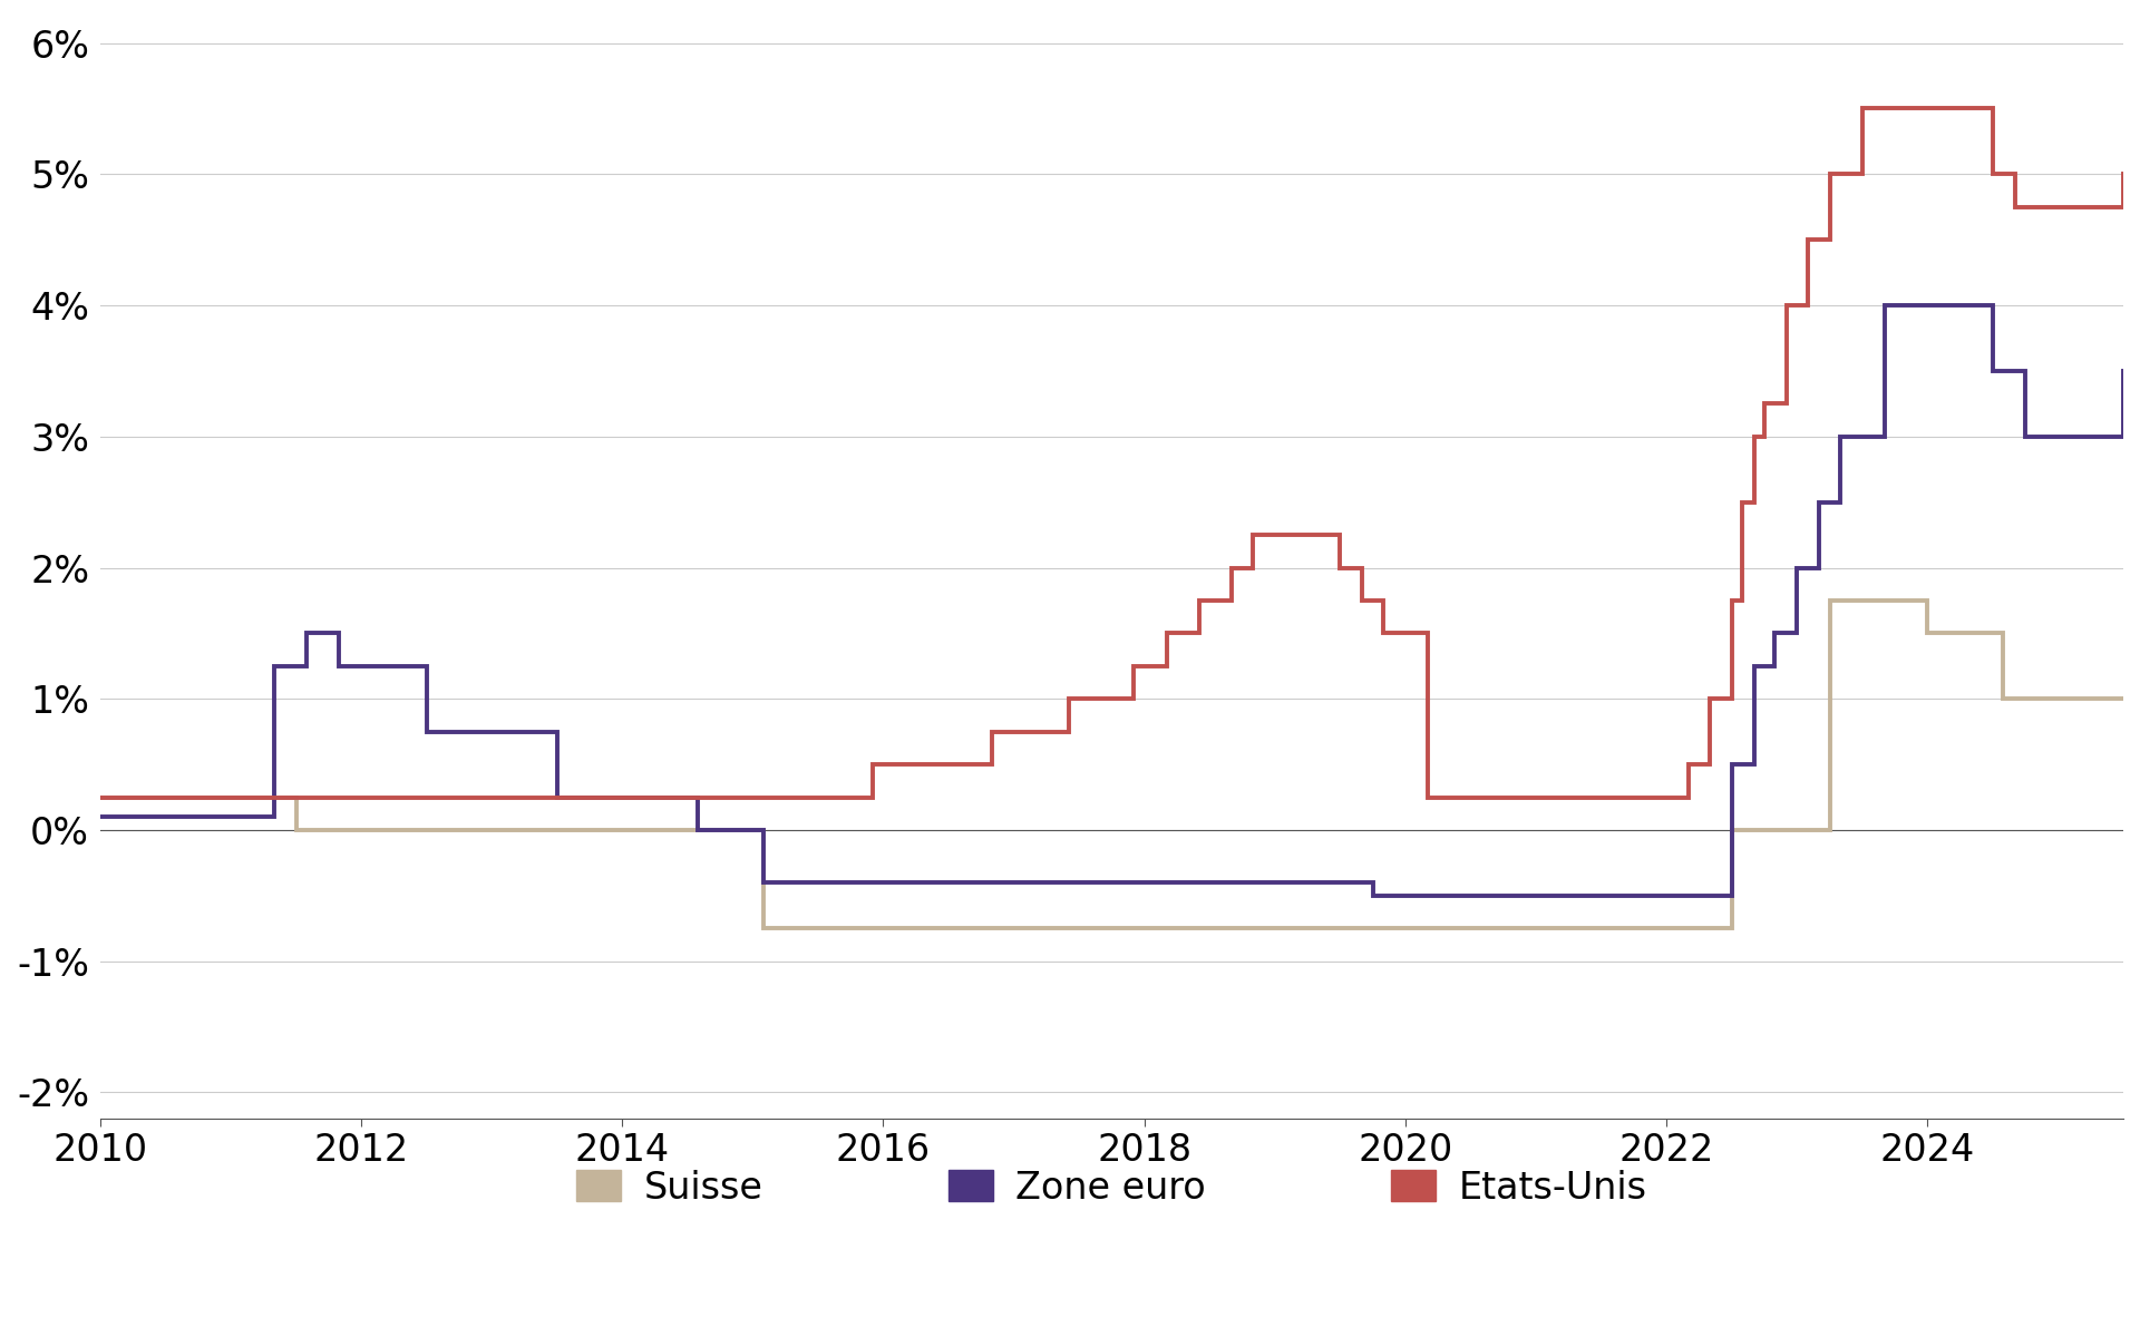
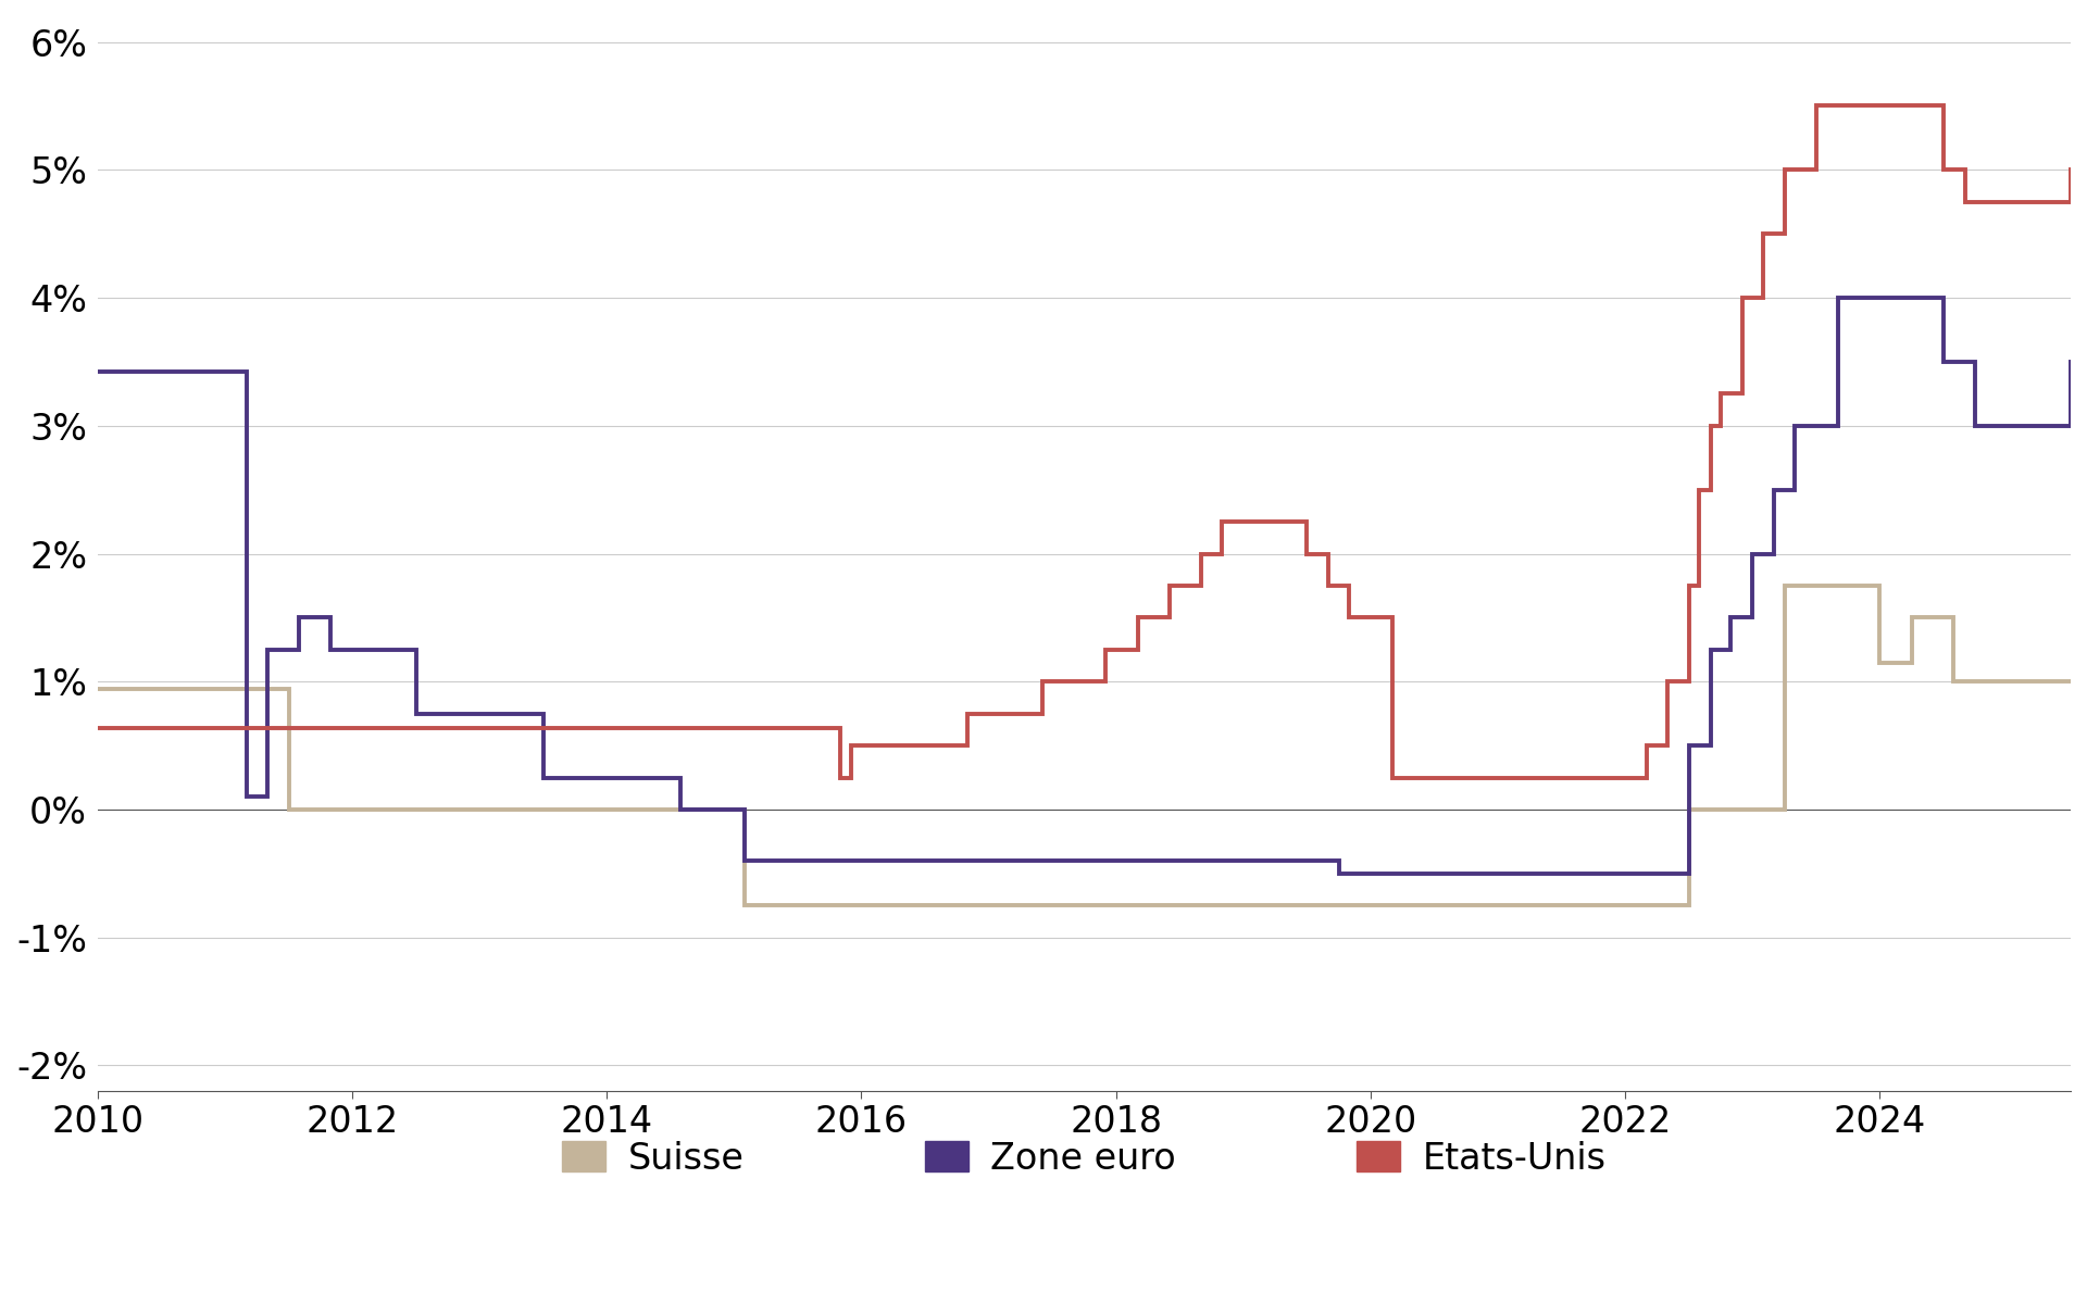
Suisse/2010: 0.25% -> 0.94%
Zone euro/2010: 0.10% -> 3.42%
Etats-Unis/2010: 0.25% -> 0.64%
Suisse/2024: 1.50% -> 1.15%
